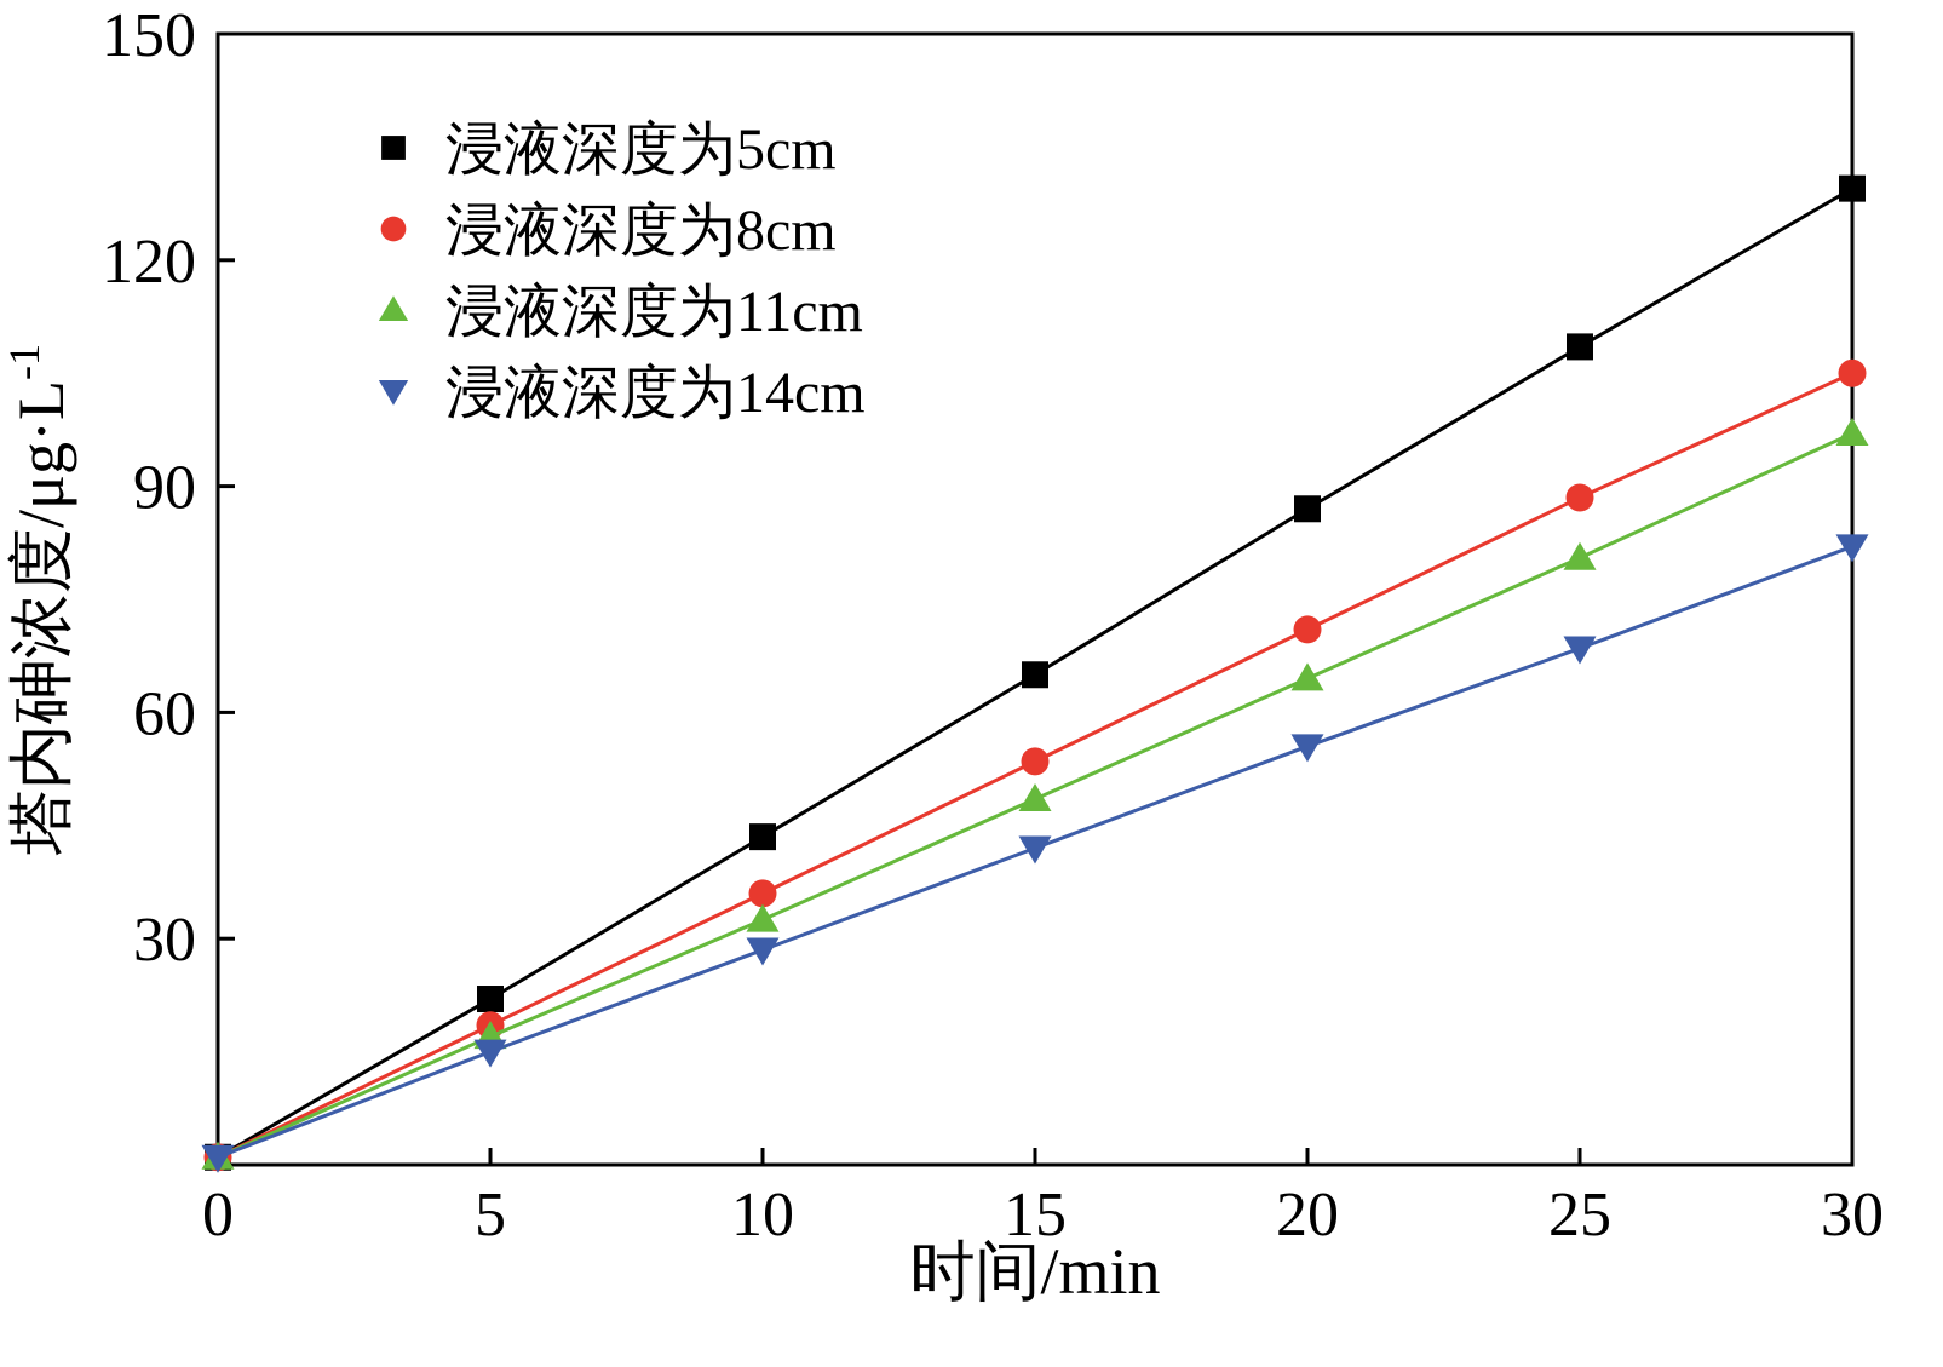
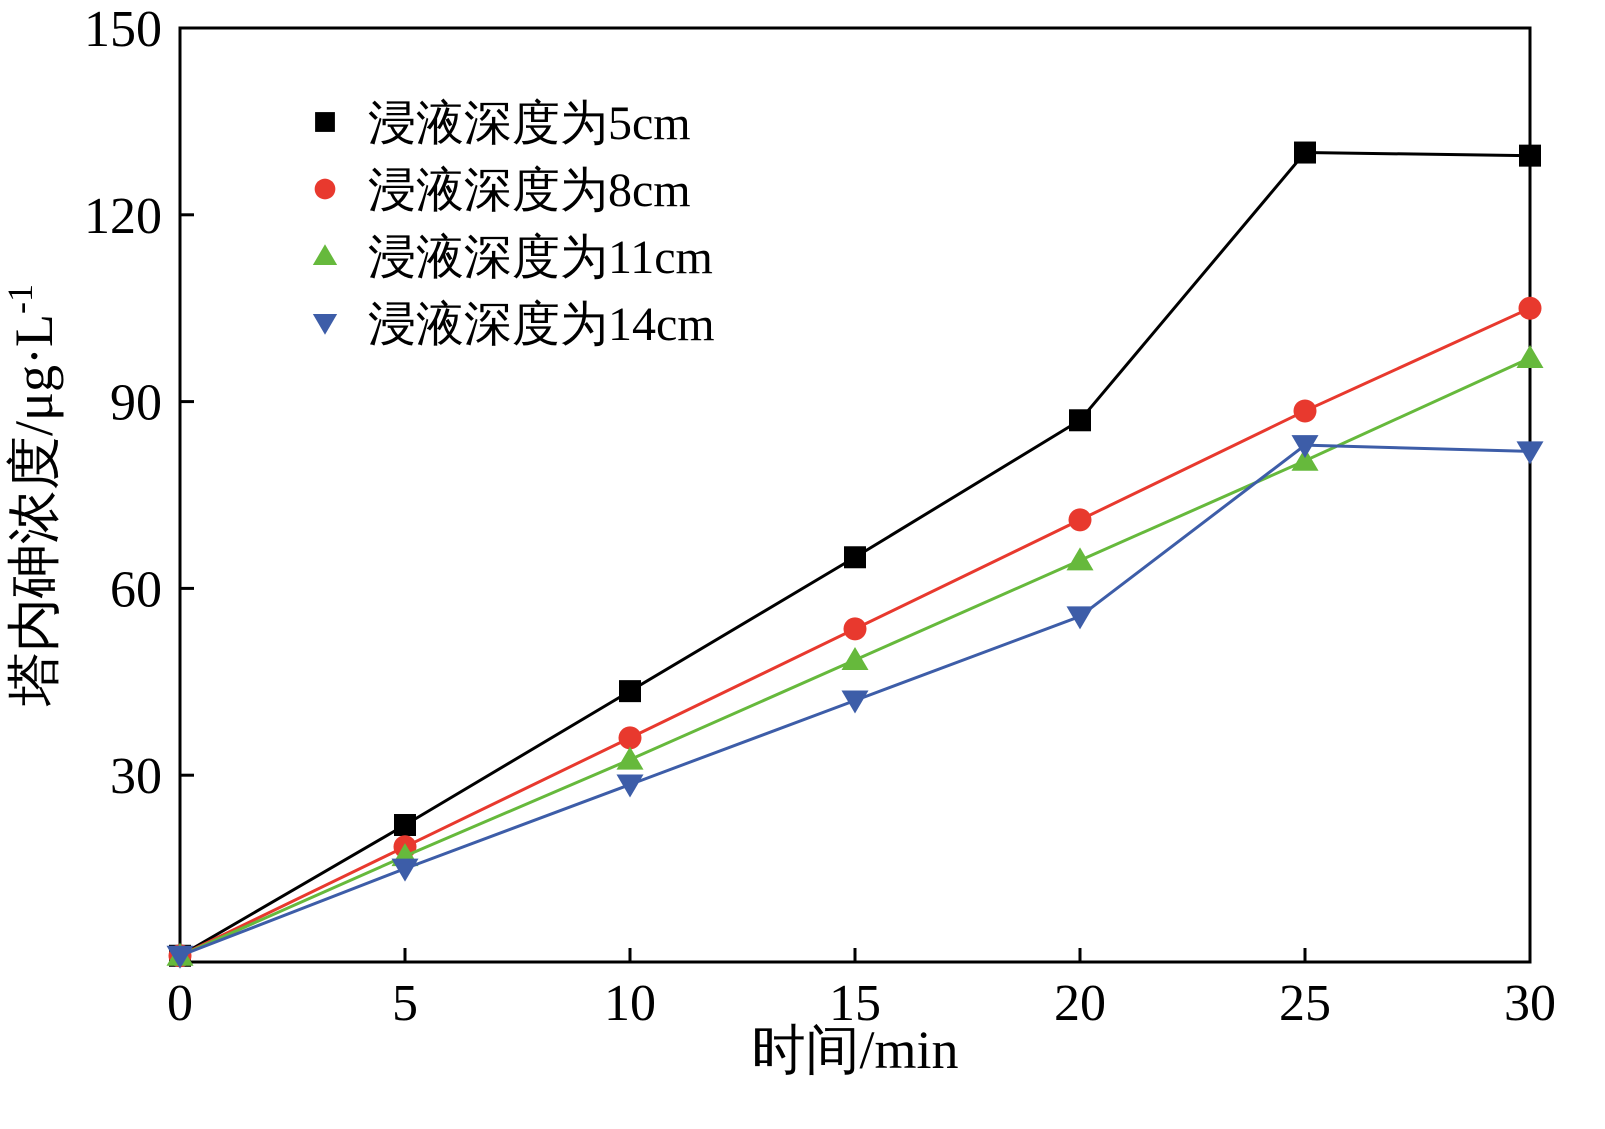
浸液深度为5cm/25: 108 -> 130
浸液深度为14cm/25: 68 -> 83
